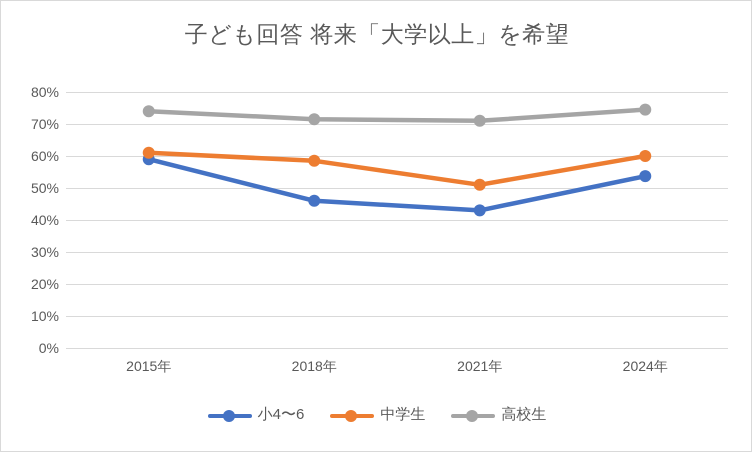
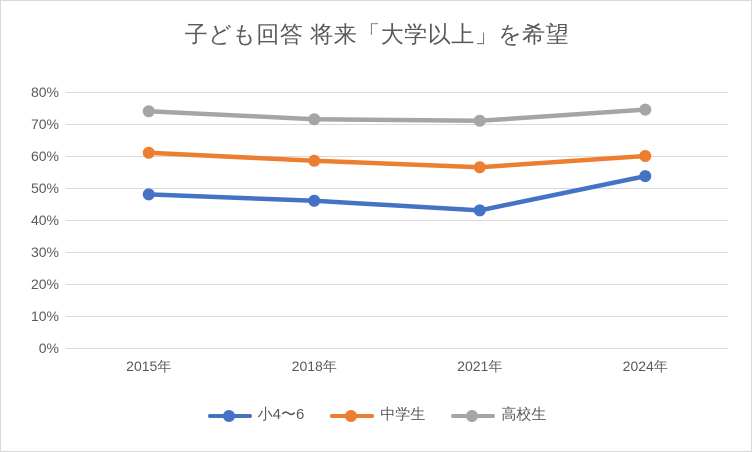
小4〜6/2015年: 59% -> 48%
中学生/2021年: 51% -> 56%
